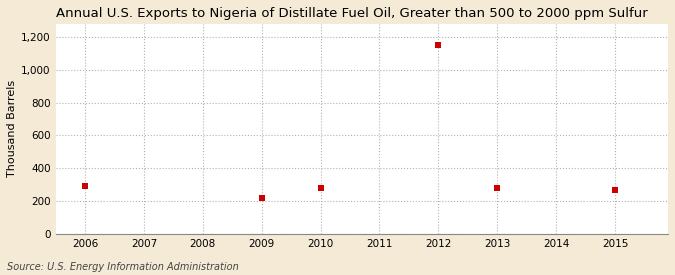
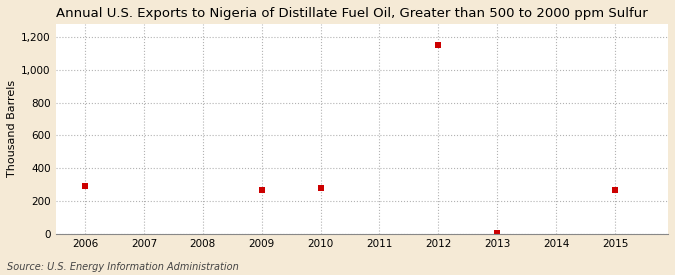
2009: 220 -> 270
2013: 280 -> 0
